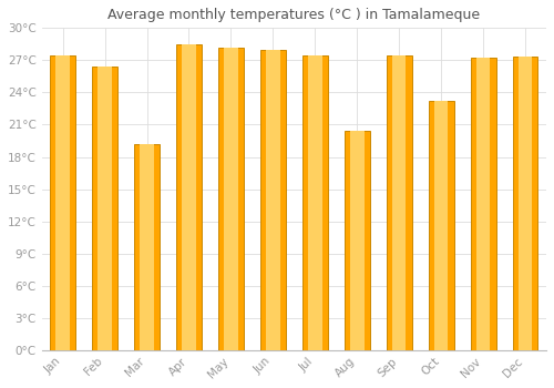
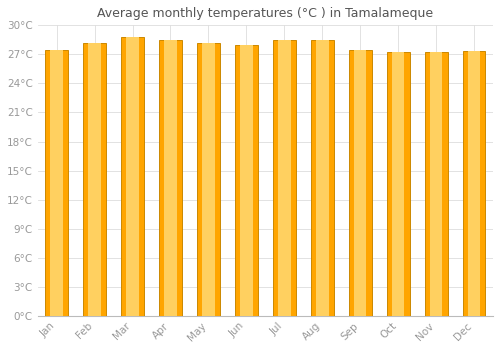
Feb: 26.4°C -> 28.2°C
Mar: 19.2°C -> 28.8°C
Jul: 27.4°C -> 28.5°C
Aug: 20.4°C -> 28.5°C
Oct: 23.2°C -> 27.2°C
